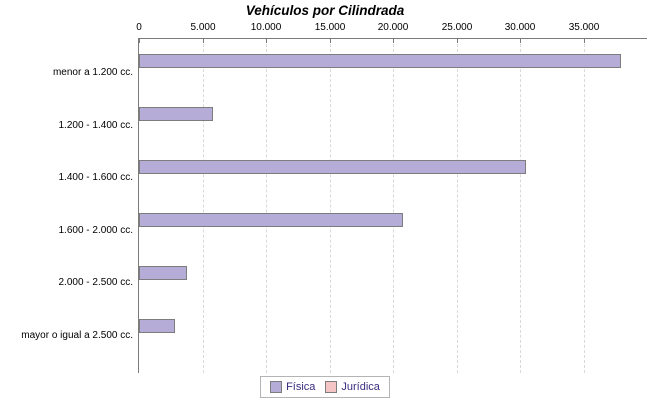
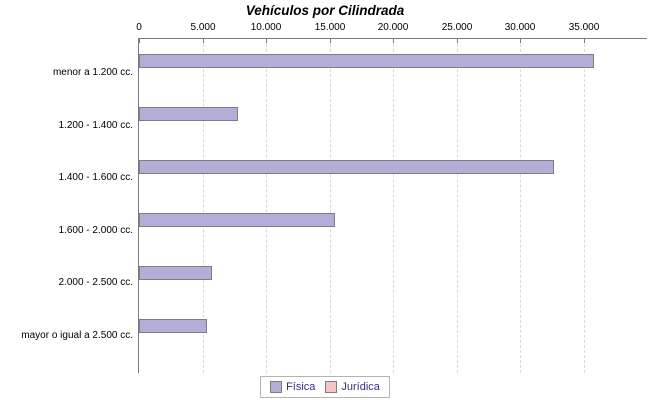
Física/menor a 1.200 cc.: 37800 -> 35700
Física/1.200 - 1.400 cc.: 5700 -> 7600
Física/1.400 - 1.600 cc.: 30300 -> 32500
Física/1.600 - 2.000 cc.: 20600 -> 15300
Física/2.000 - 2.500 cc.: 3600 -> 5600
Física/mayor o igual a 2.500 cc.: 2700 -> 5200
